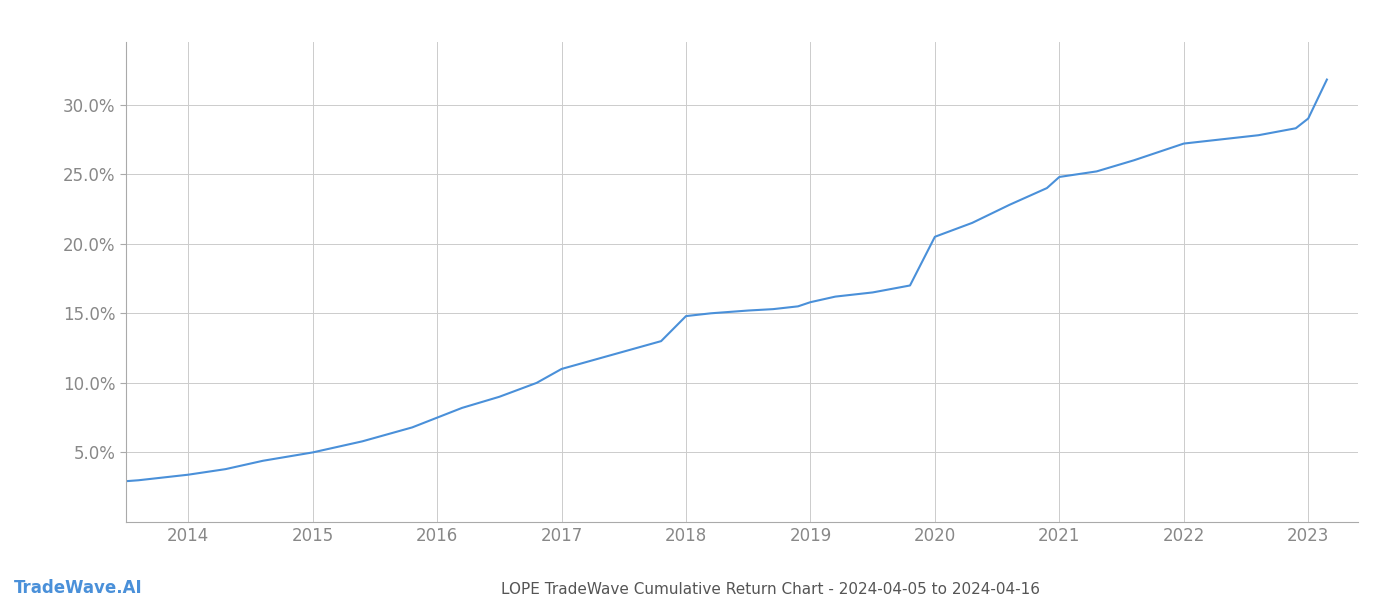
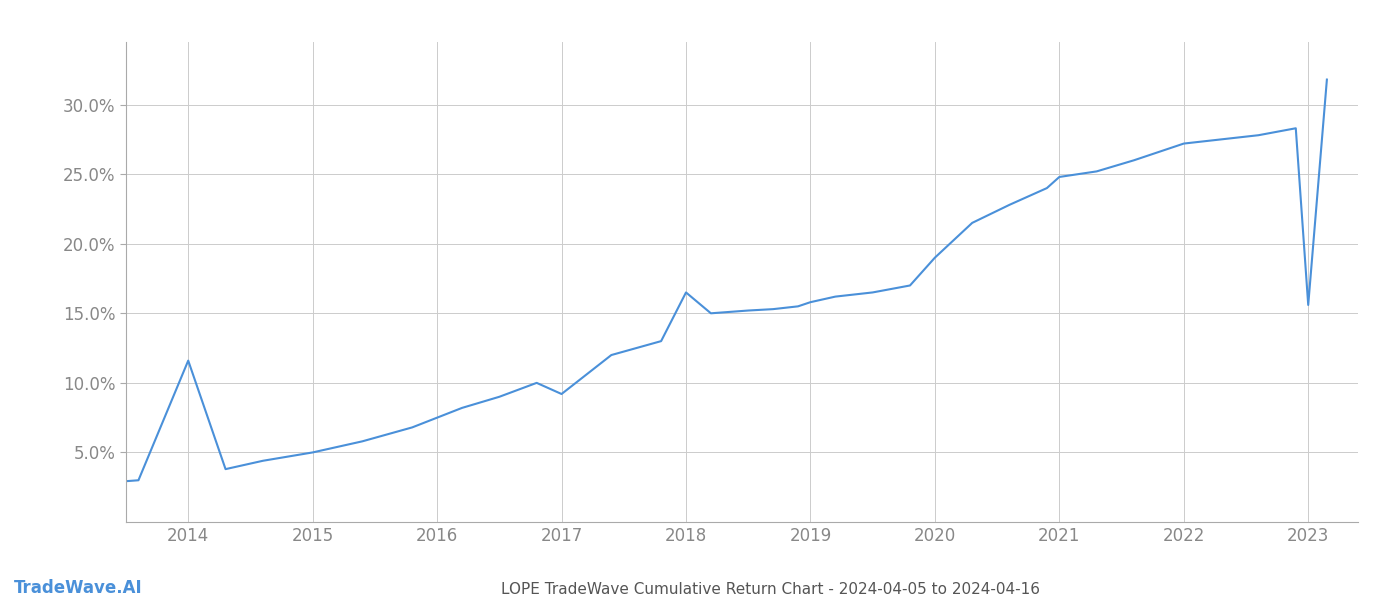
2014: 3.4% -> 11.6%
2017: 11.0% -> 9.2%
2018: 14.8% -> 16.5%
2020: 20.5% -> 19.0%
2023: 29.0% -> 15.6%
